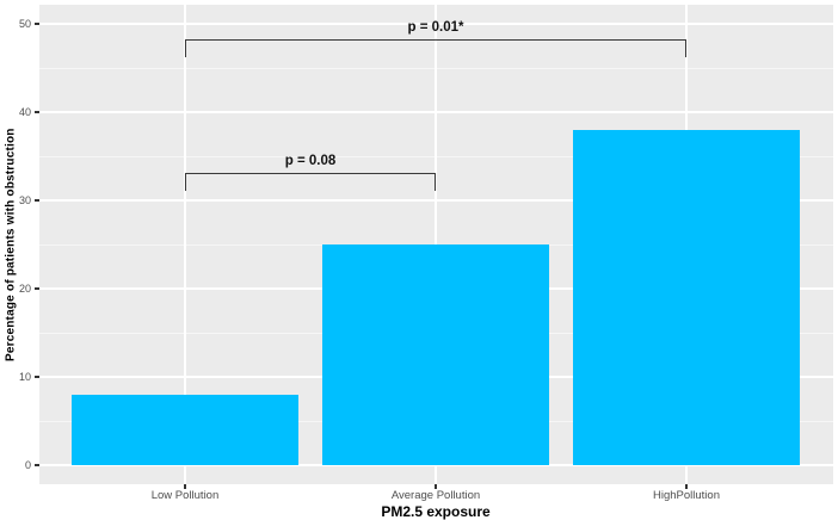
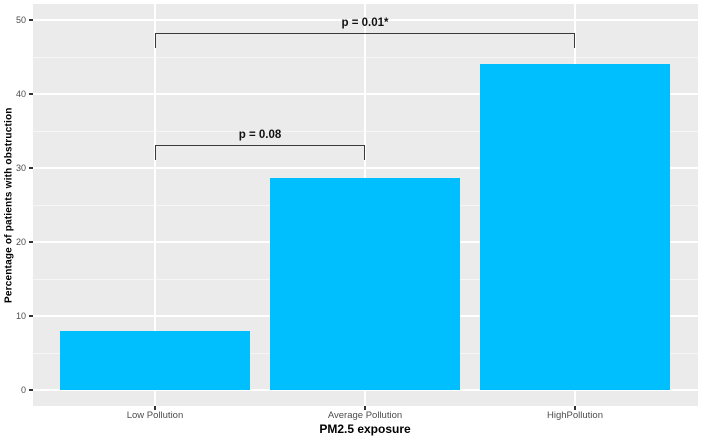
Average Pollution: 25 -> 29
HighPollution: 38 -> 44
